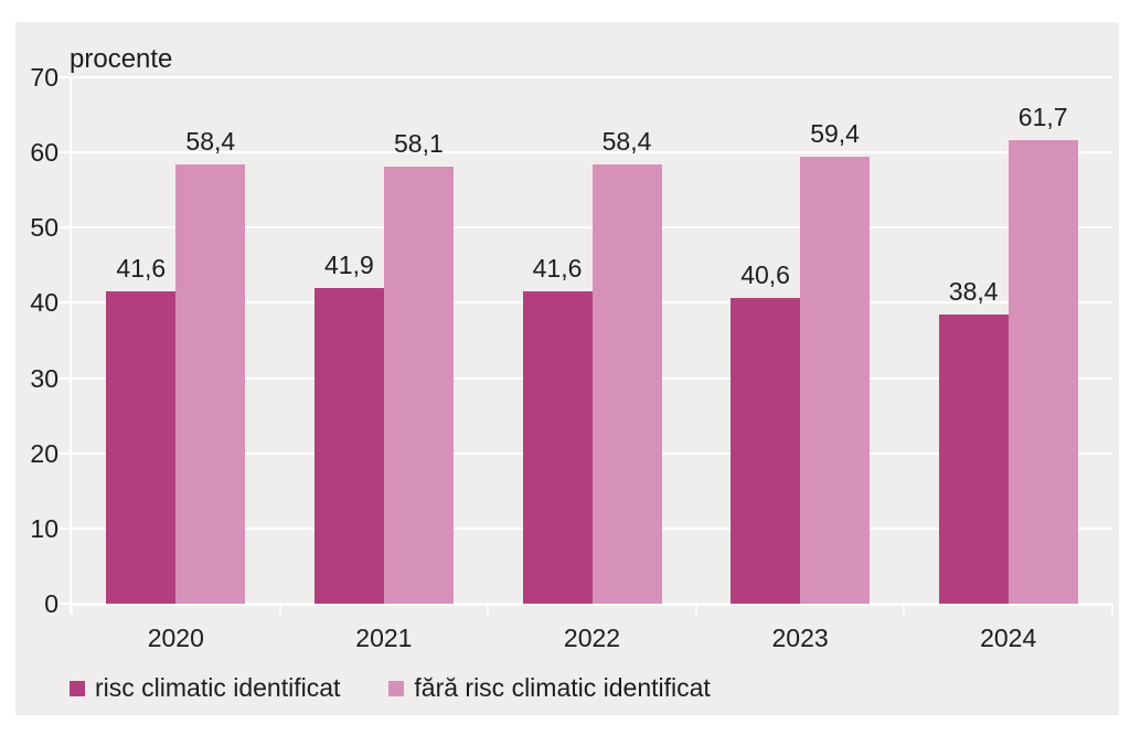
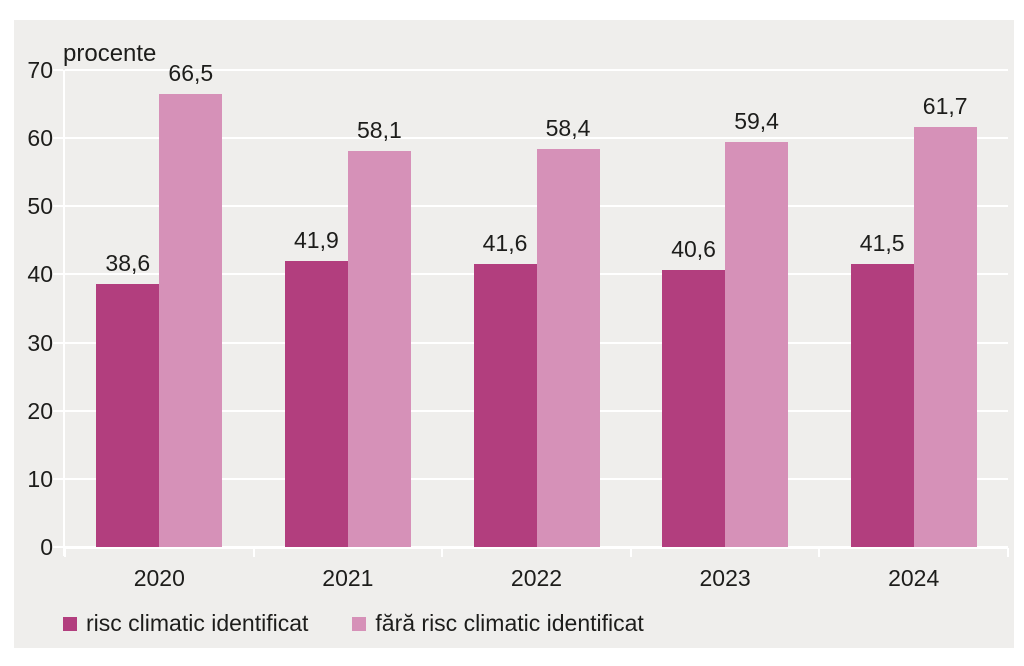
risc climatic identificat/2020: 41,6 -> 38,6
fără risc climatic identificat/2020: 58,4 -> 66,5
risc climatic identificat/2024: 38,4 -> 41,5
